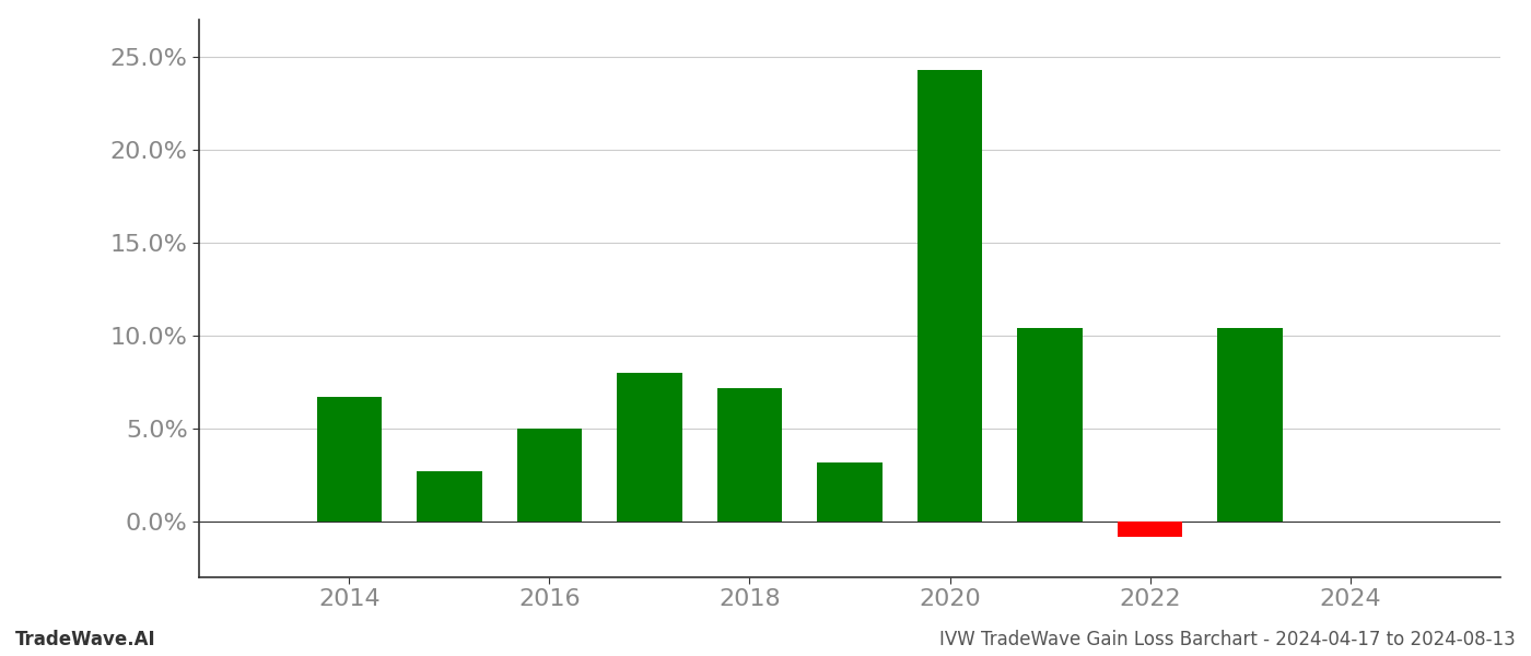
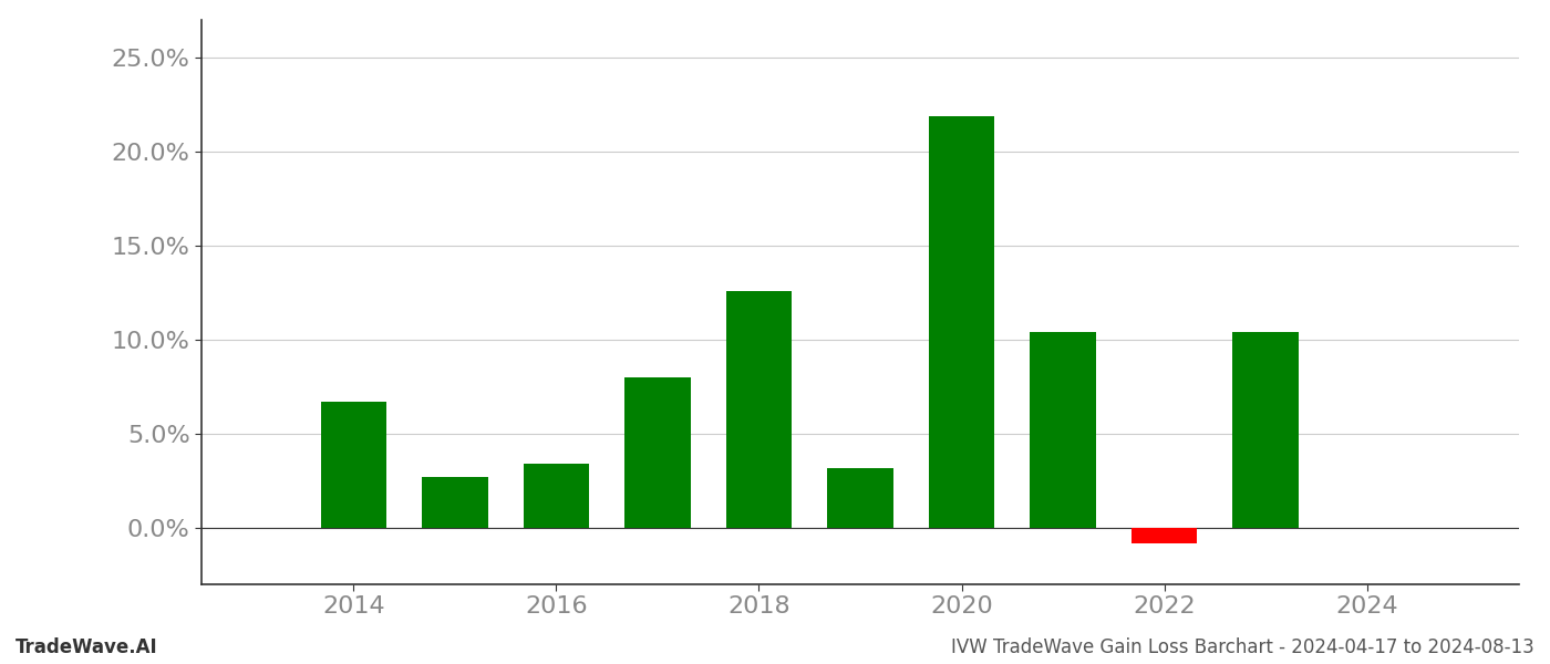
2016: 5.0% -> 3.4%
2018: 7.2% -> 12.6%
2020: 24.3% -> 21.9%
